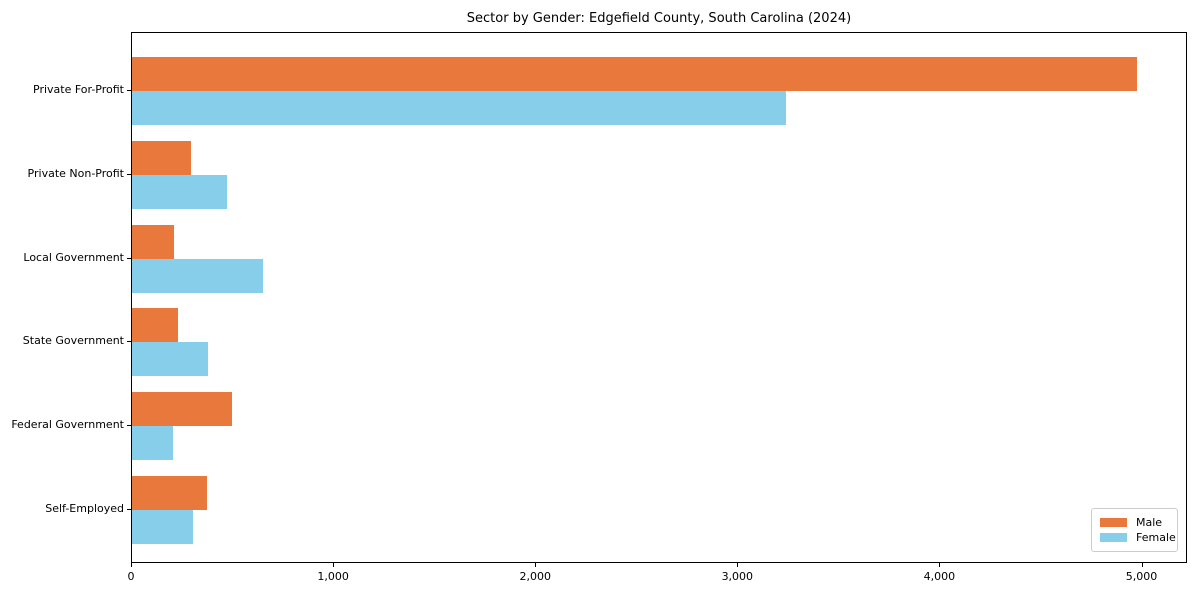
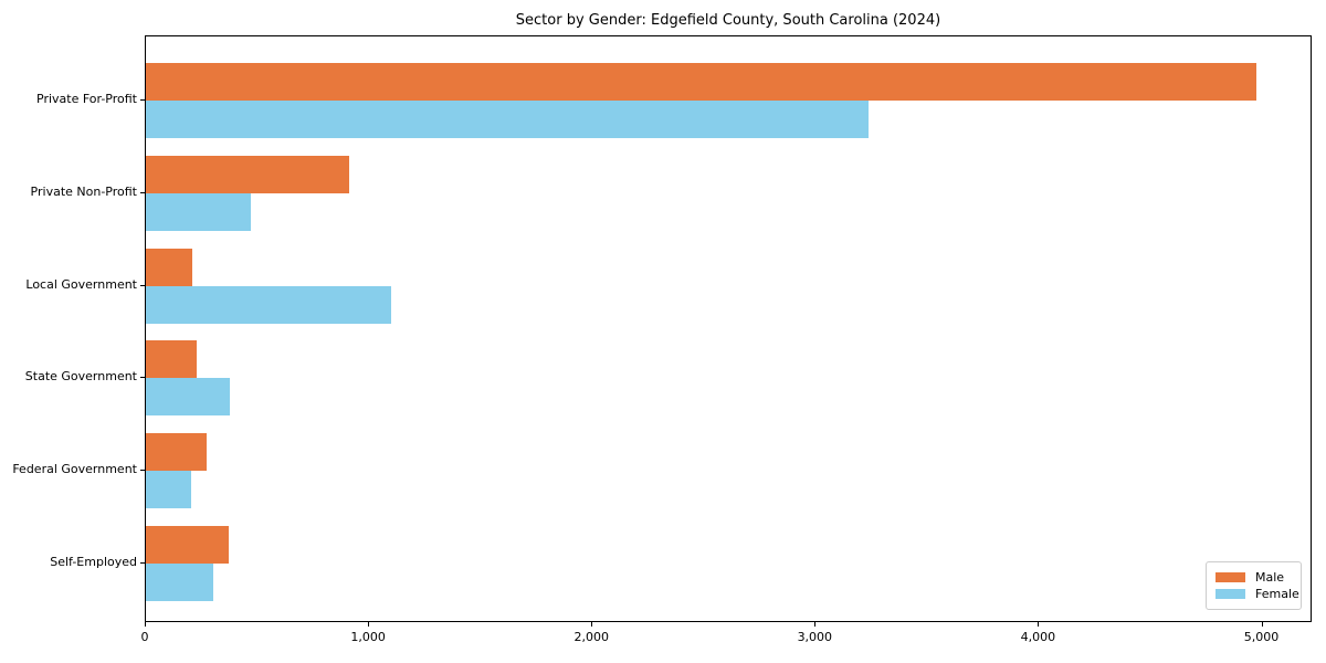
Male/Private Non-Profit: 290 -> 910
Female/Local Government: 650 -> 1100
Male/Federal Government: 490 -> 270
